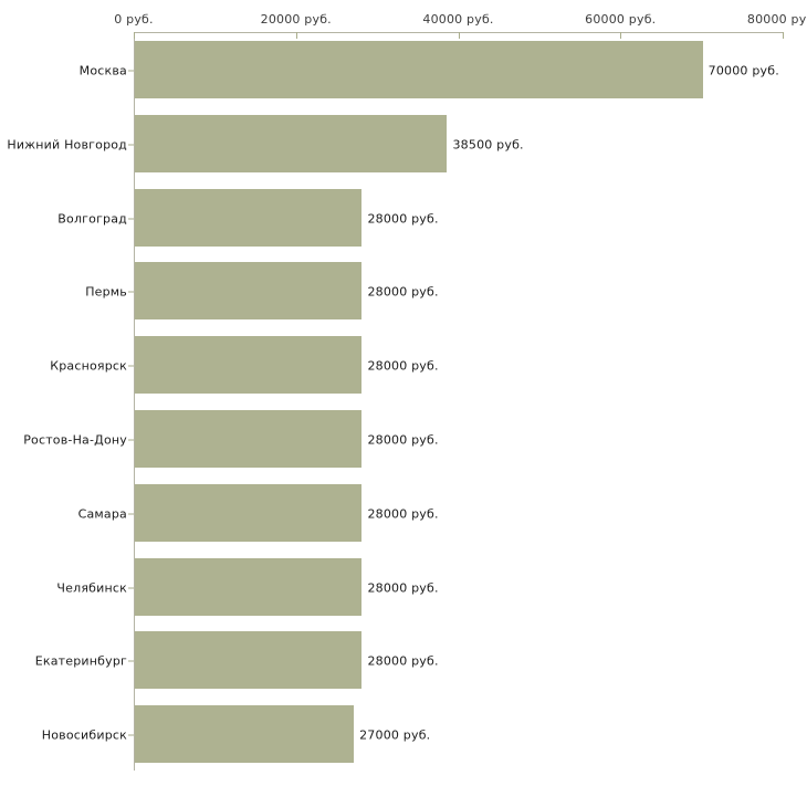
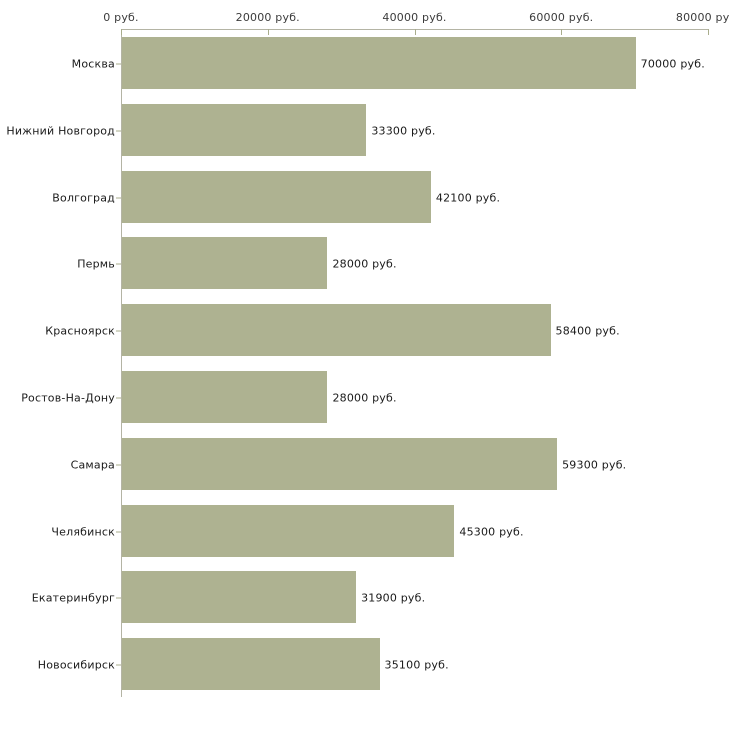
Нижний Новгород: 38500 -> 33300
Волгоград: 28000 -> 42100
Красноярск: 28000 -> 58400
Самара: 28000 -> 59300
Челябинск: 28000 -> 45300
Екатеринбург: 28000 -> 31900
Новосибирск: 27000 -> 35100
